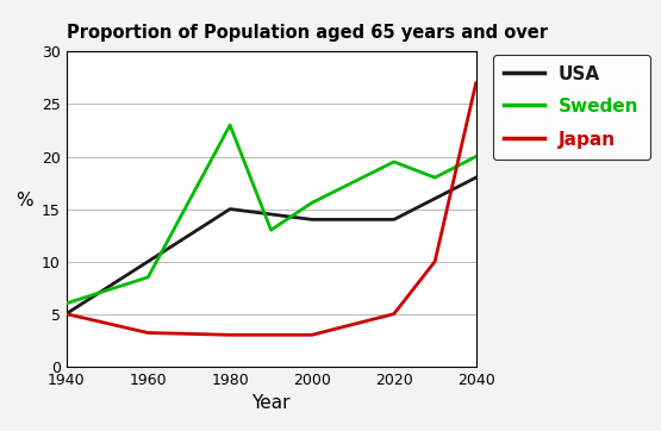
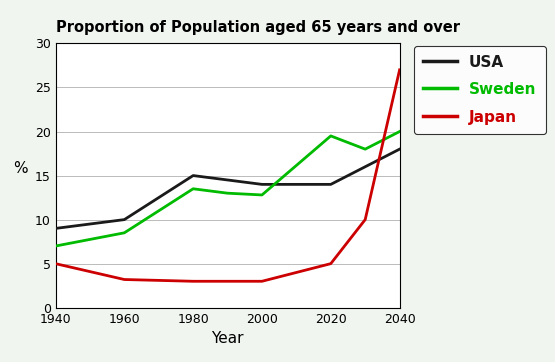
USA/1940: 5.0 -> 9.0
Sweden/1940: 6.0 -> 7.0
Sweden/1980: 23.0 -> 13.5
Sweden/2000: 15.6 -> 12.8
